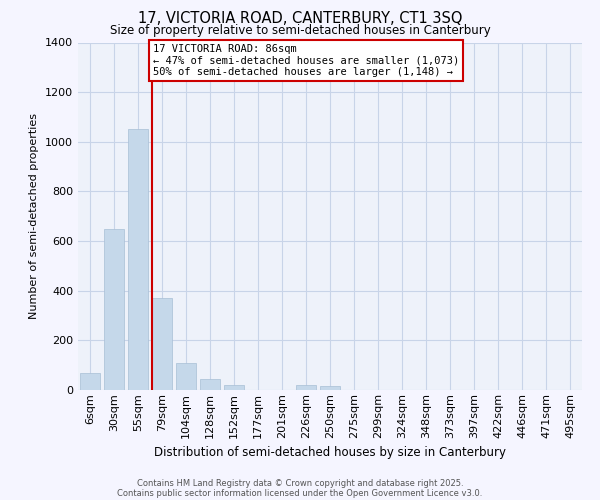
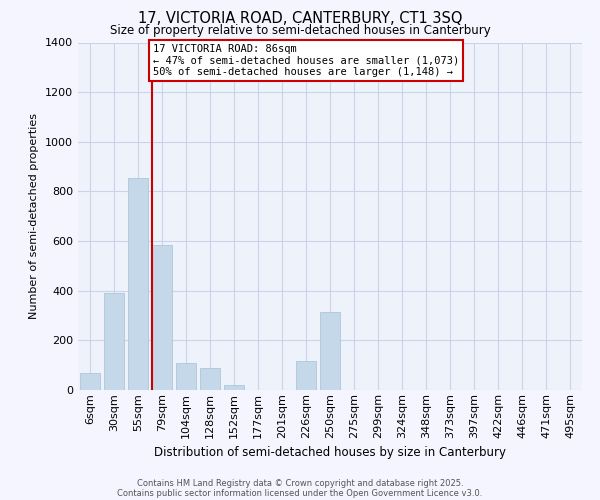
30sqm: 650 -> 390
55sqm: 1050 -> 855
79sqm: 370 -> 585
128sqm: 45 -> 90
226sqm: 20 -> 115
250sqm: 15 -> 315
